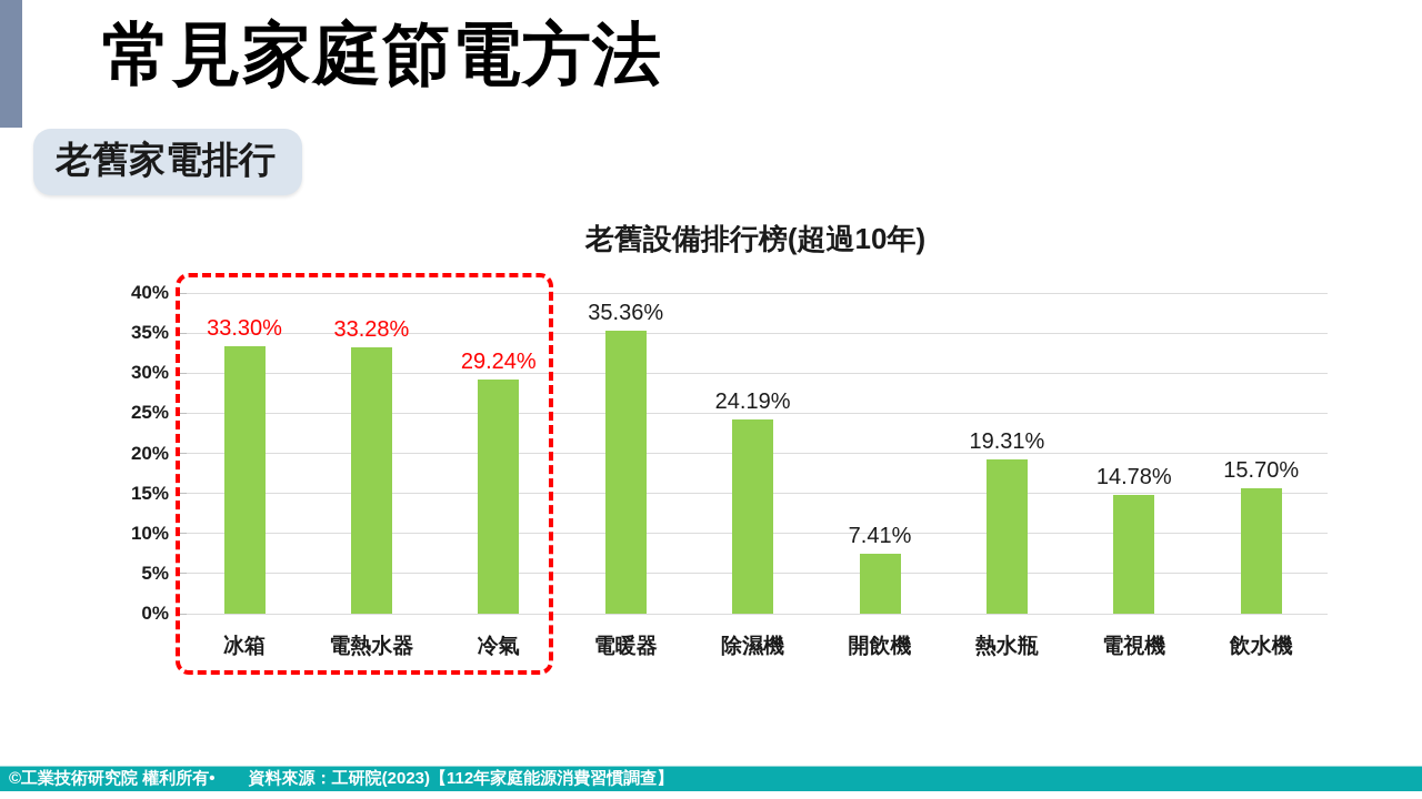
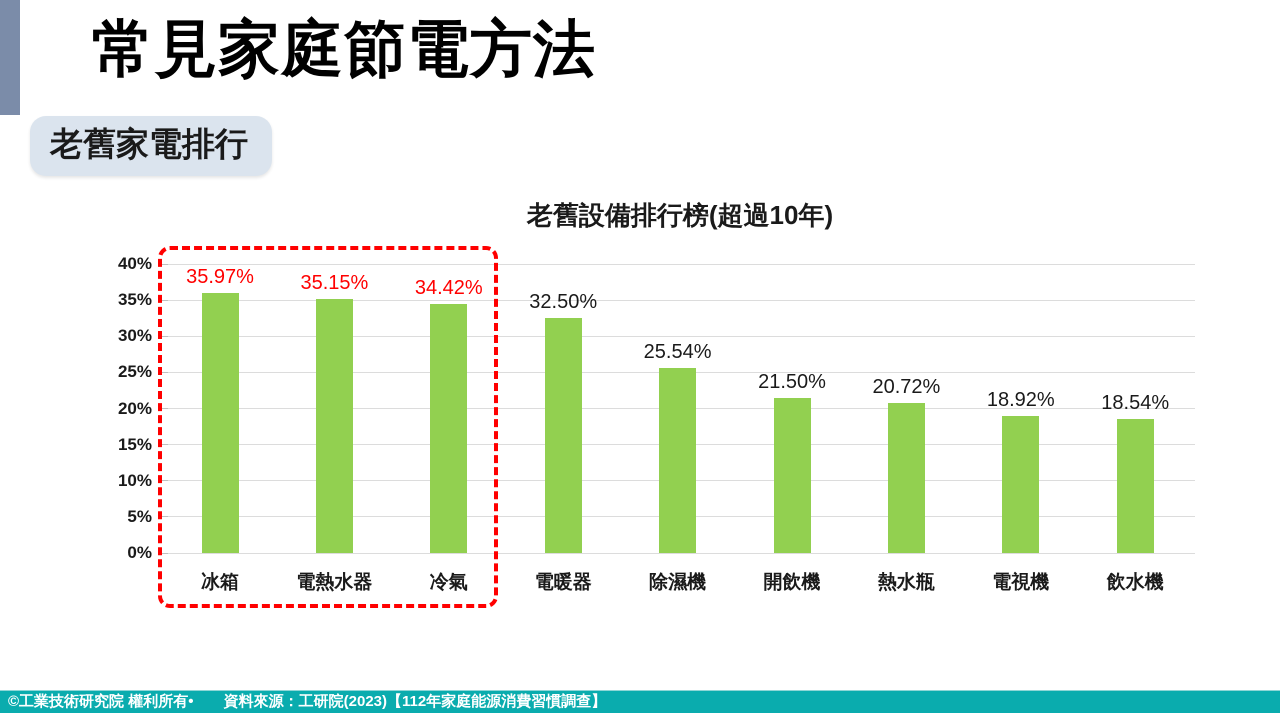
冰箱: 33.30% -> 35.97%
電熱水器: 33.28% -> 35.15%
冷氣: 29.24% -> 34.42%
電暖器: 35.36% -> 32.50%
除濕機: 24.19% -> 25.54%
開飲機: 7.41% -> 21.50%
熱水瓶: 19.31% -> 20.72%
電視機: 14.78% -> 18.92%
飲水機: 15.70% -> 18.54%
